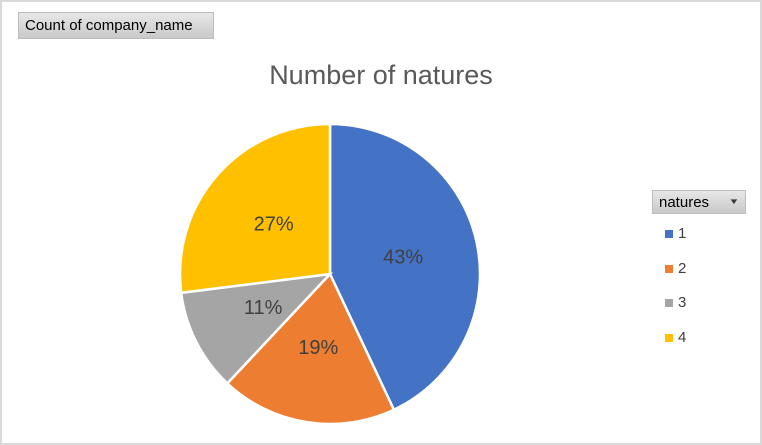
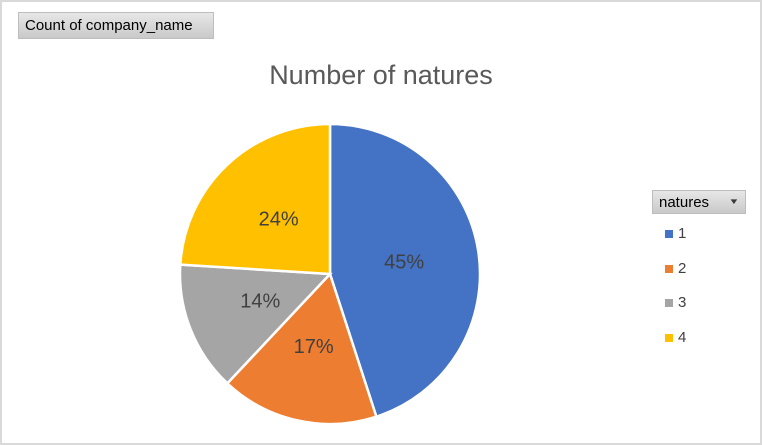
1: 43% -> 45%
2: 19% -> 17%
3: 11% -> 14%
4: 27% -> 24%
